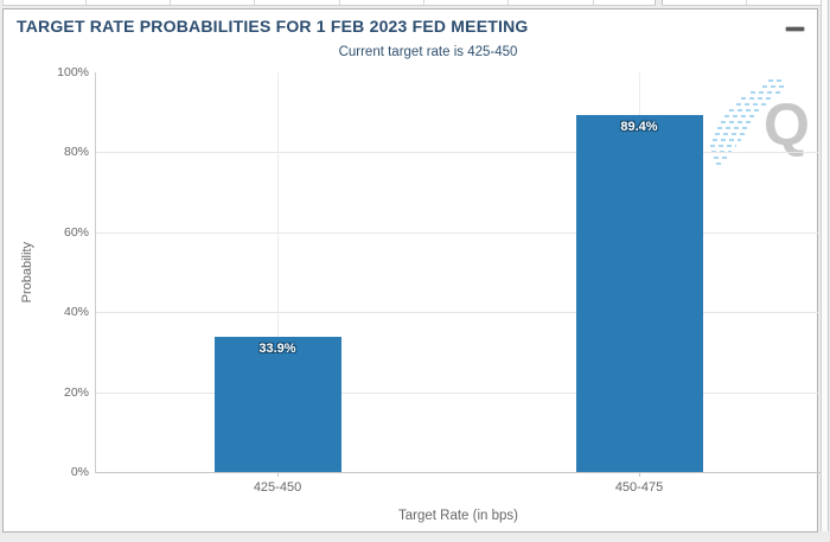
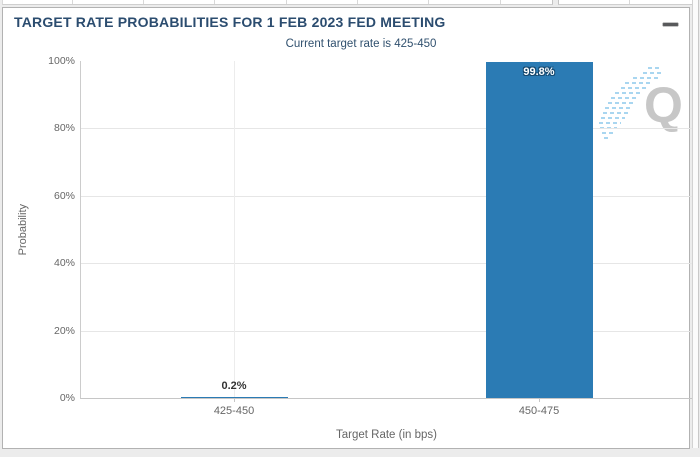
425-450: 33.9% -> 0.2%
450-475: 89.4% -> 99.8%
